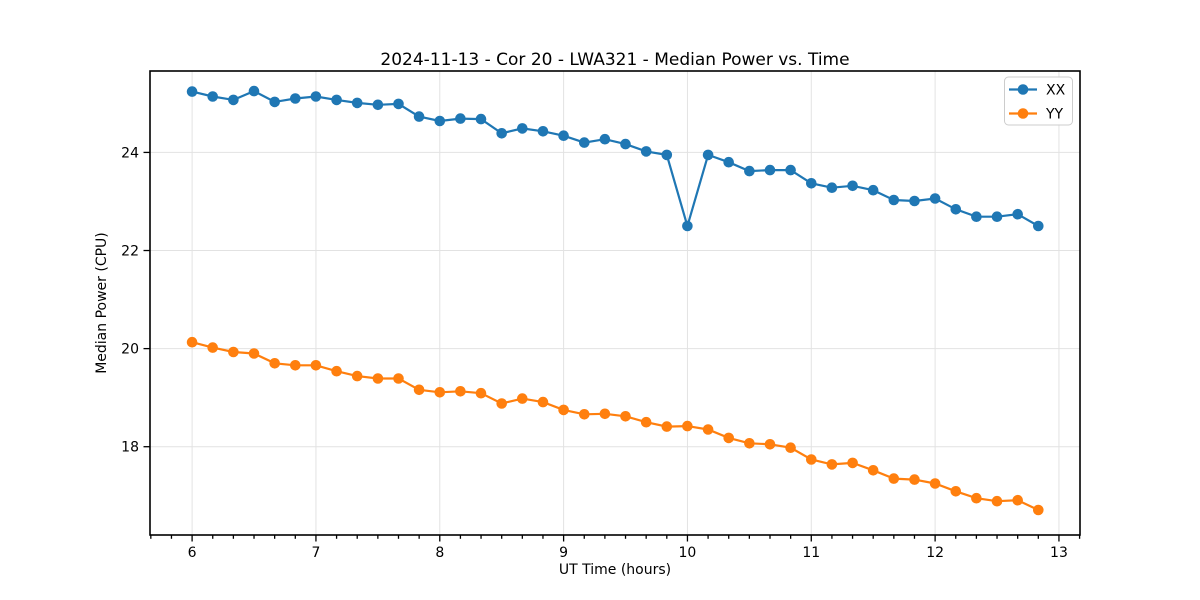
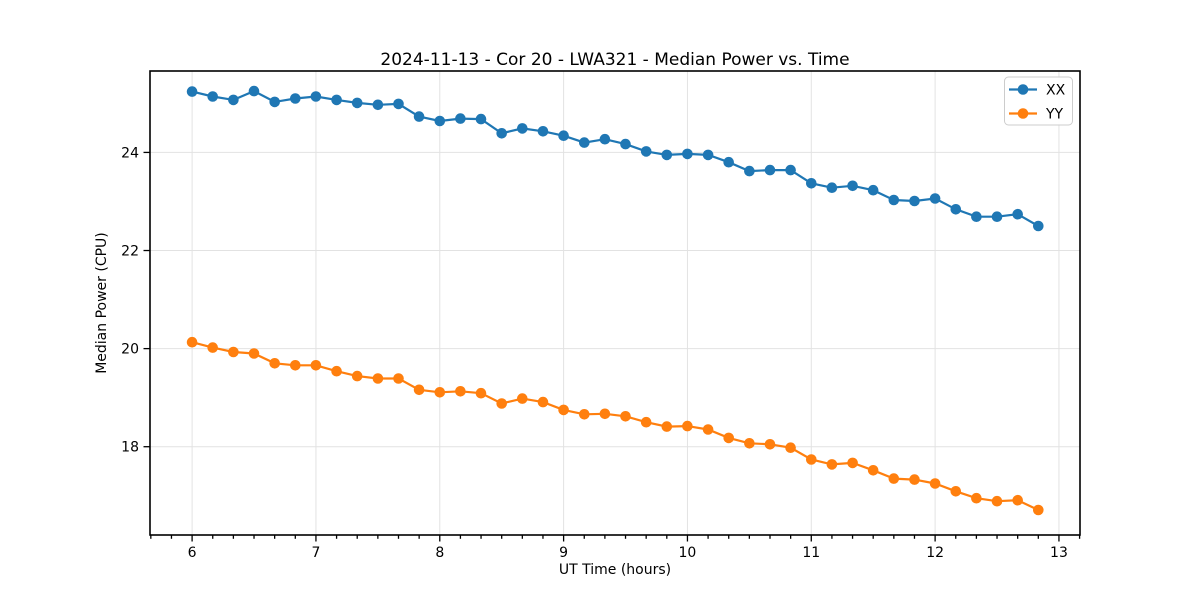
XX/10: 22.5 -> 24.0
